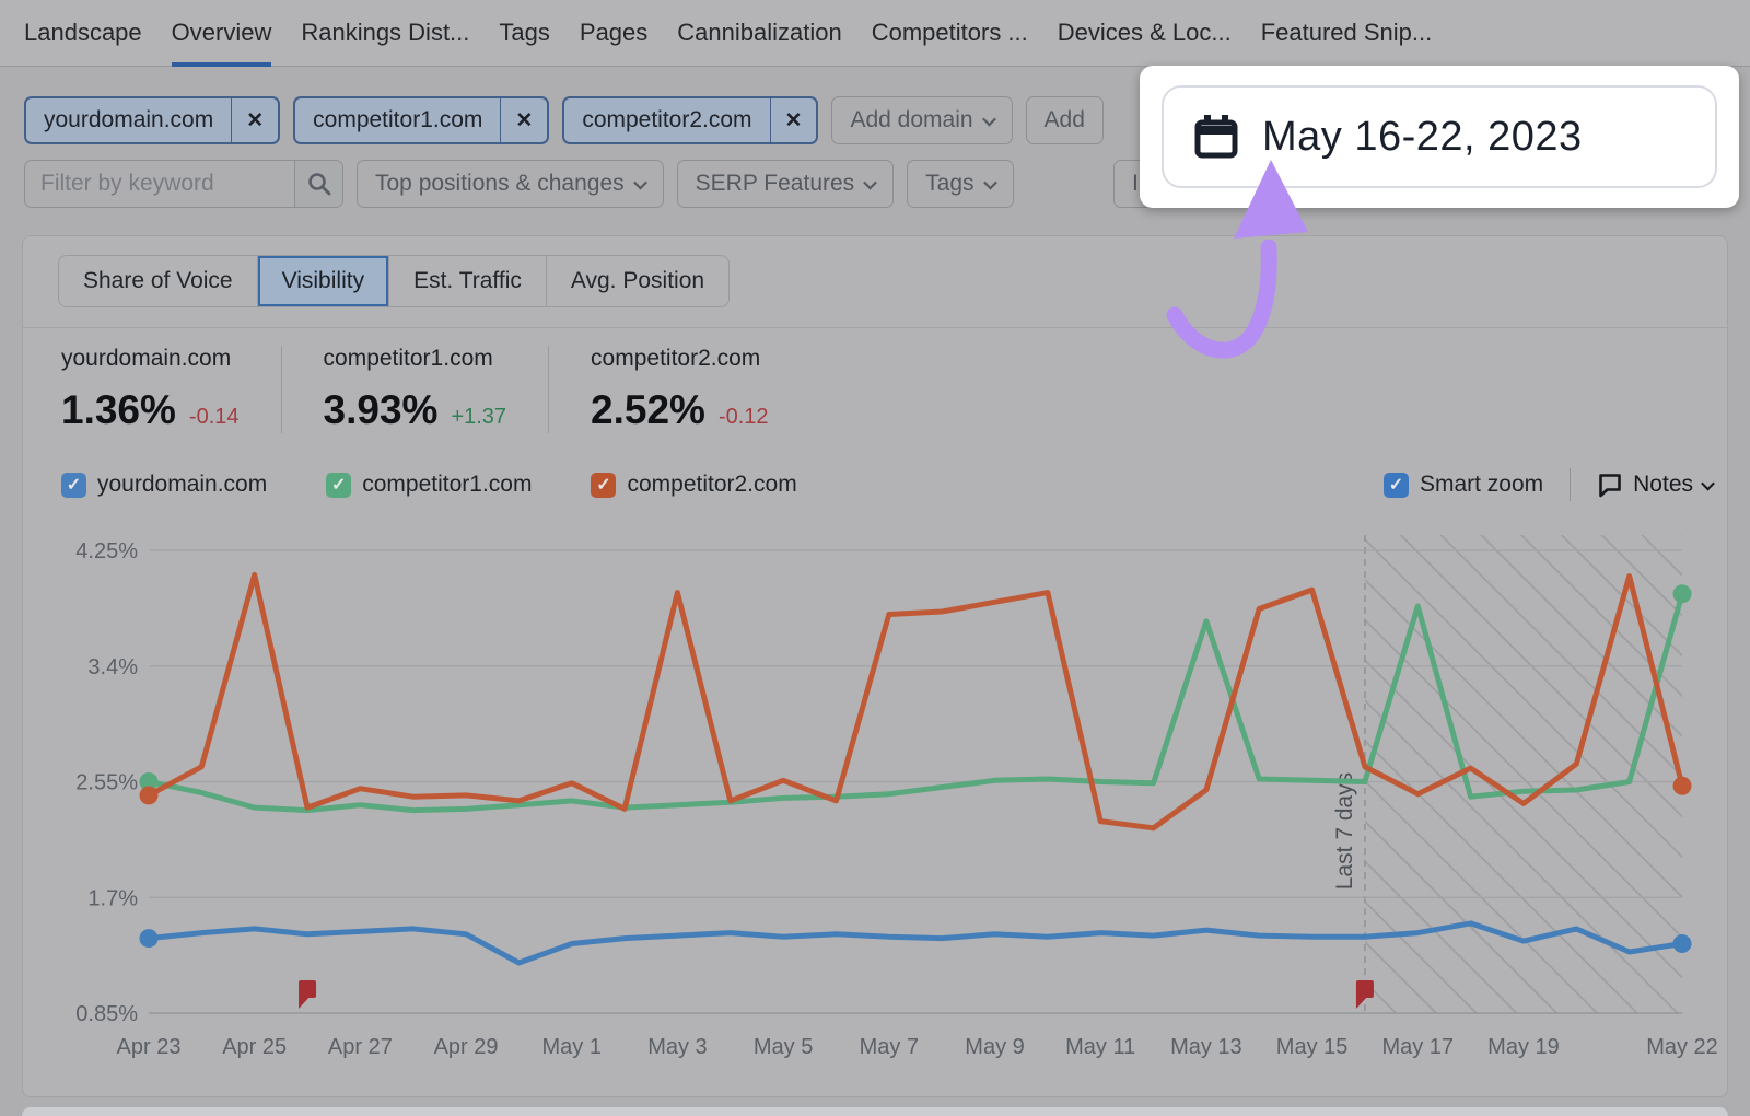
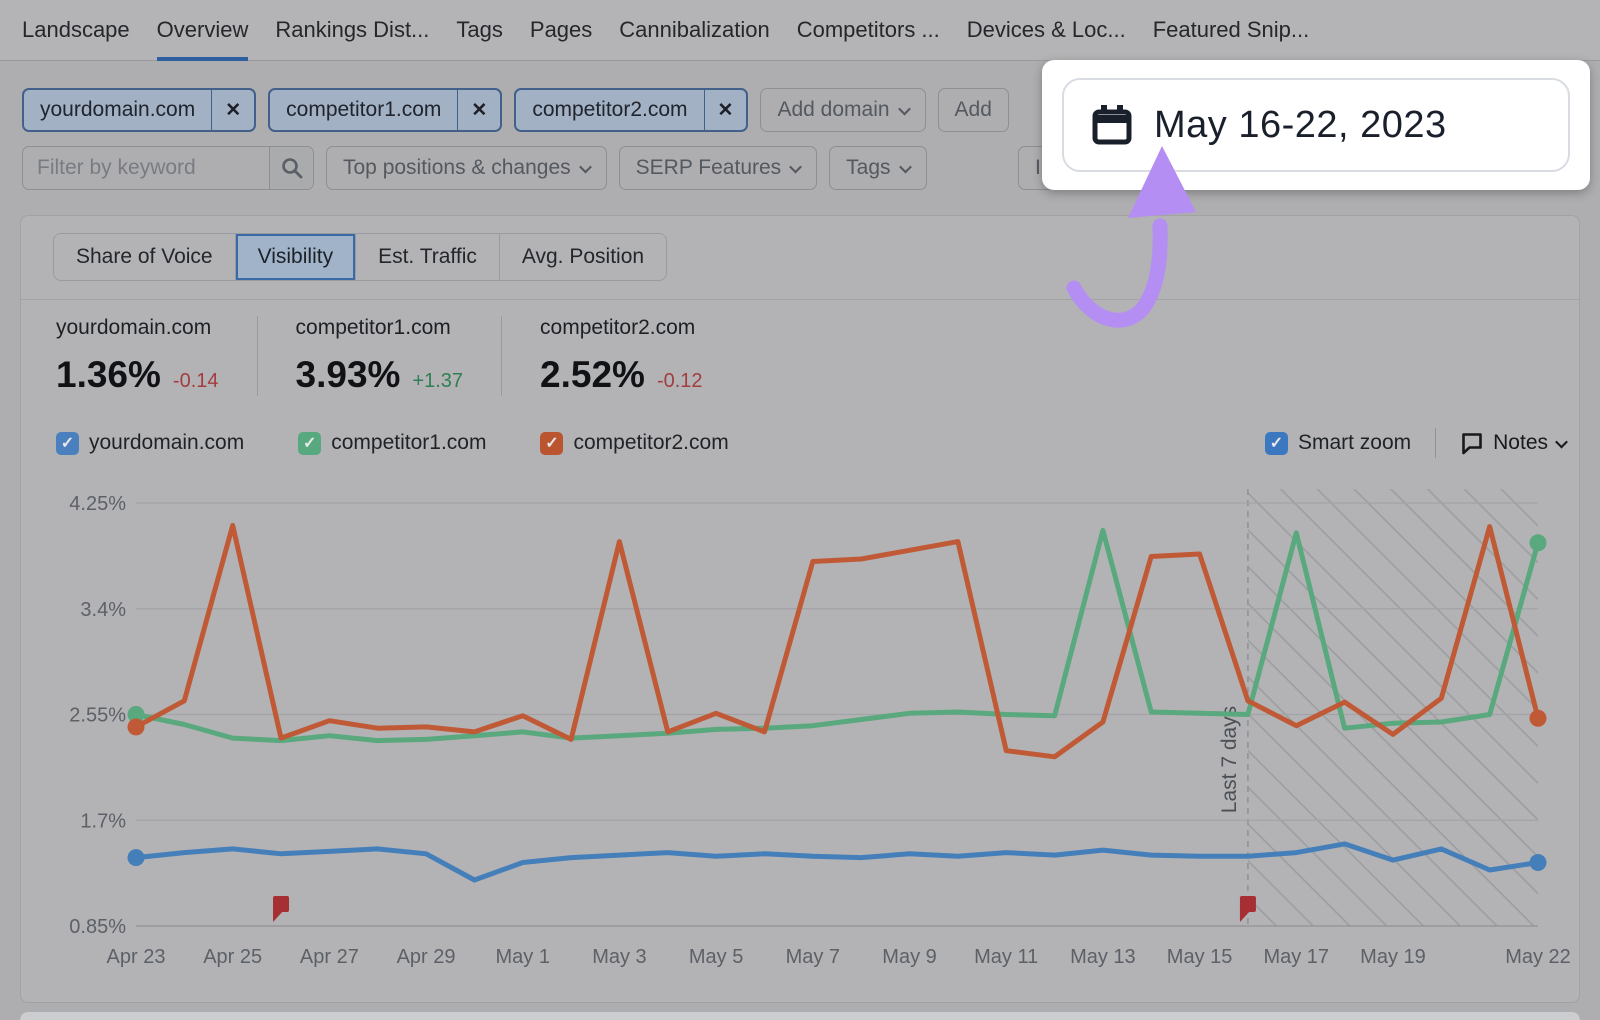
competitor1.com/May 13: 3.73% -> 4.03%
competitor2.com/May 15: 3.96% -> 3.84%
competitor1.com/May 17: 3.84% -> 4.01%
